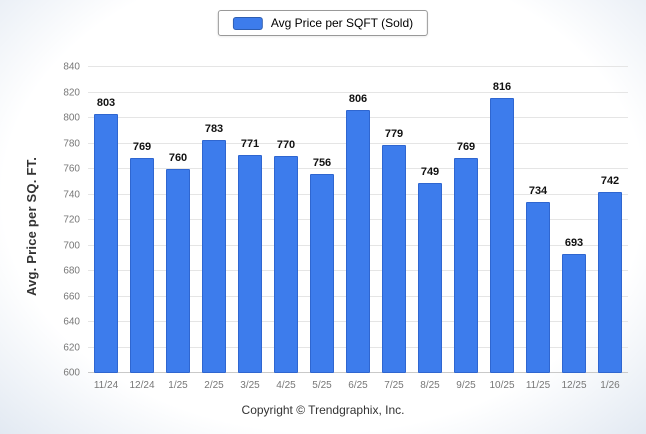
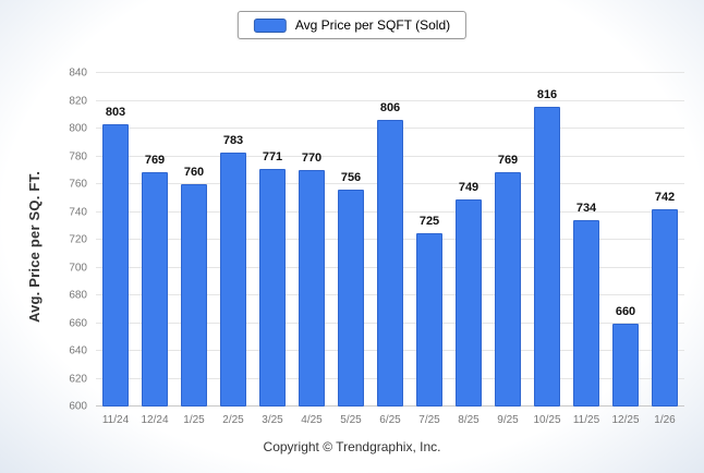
7/25: 779 -> 725
12/25: 693 -> 660
